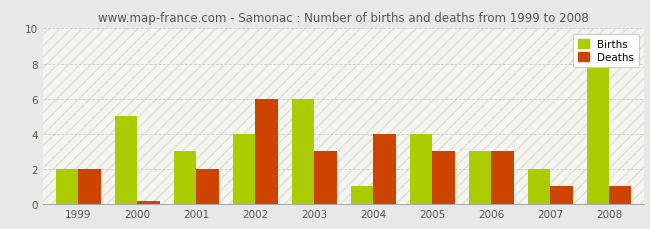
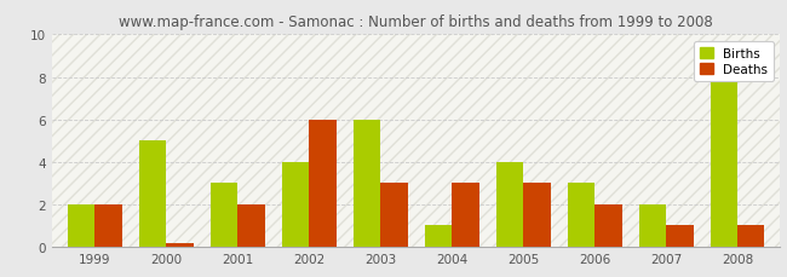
Deaths/2004: 4.0 -> 3.0
Deaths/2006: 3.0 -> 2.0
